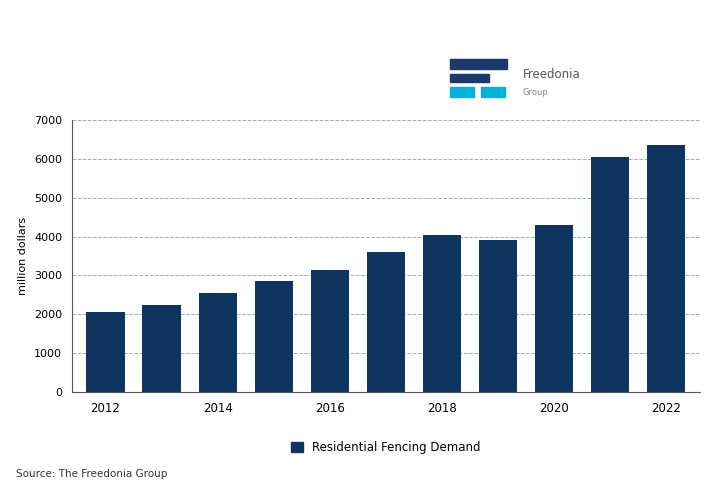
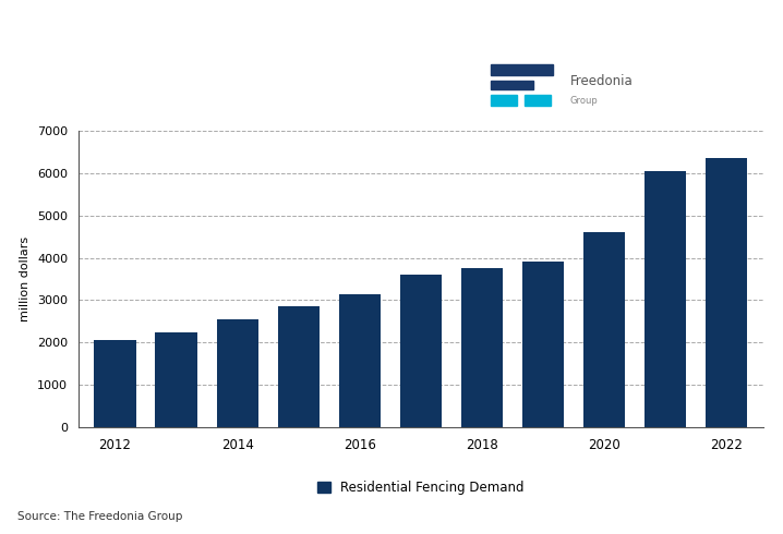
2018: 4050 -> 3750
2020: 4300 -> 4600
